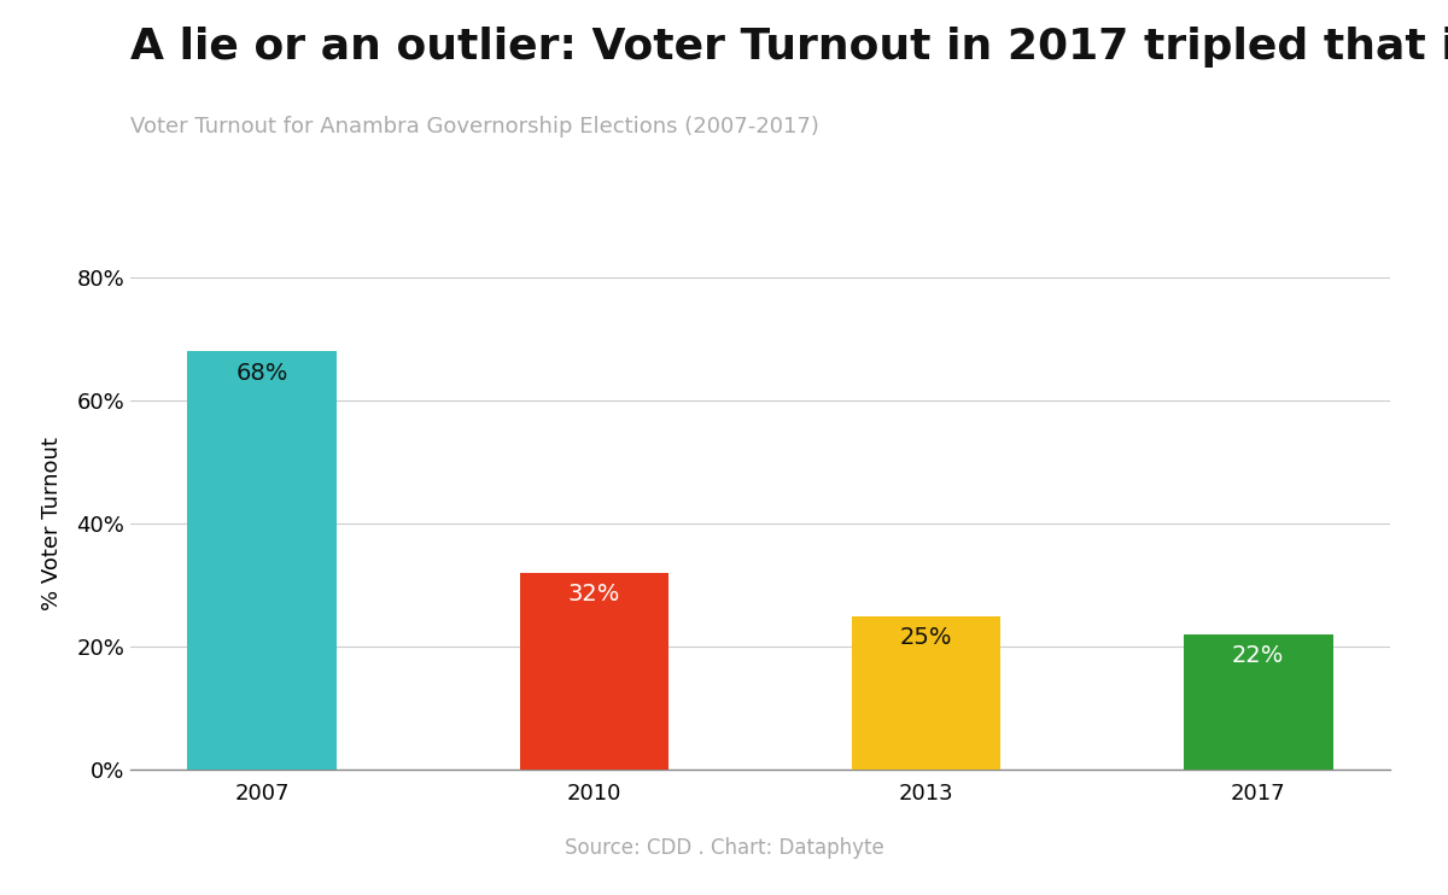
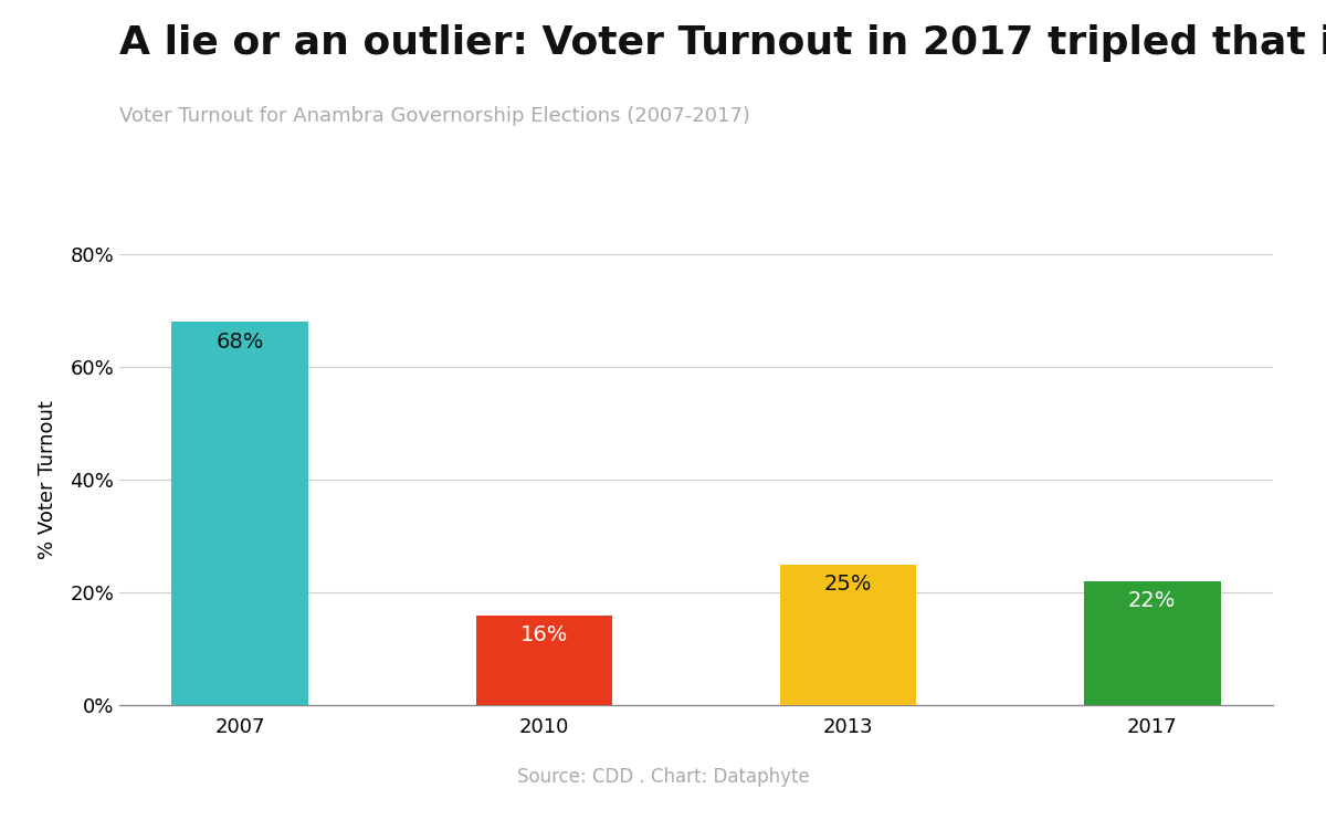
2010: 32% -> 16%
